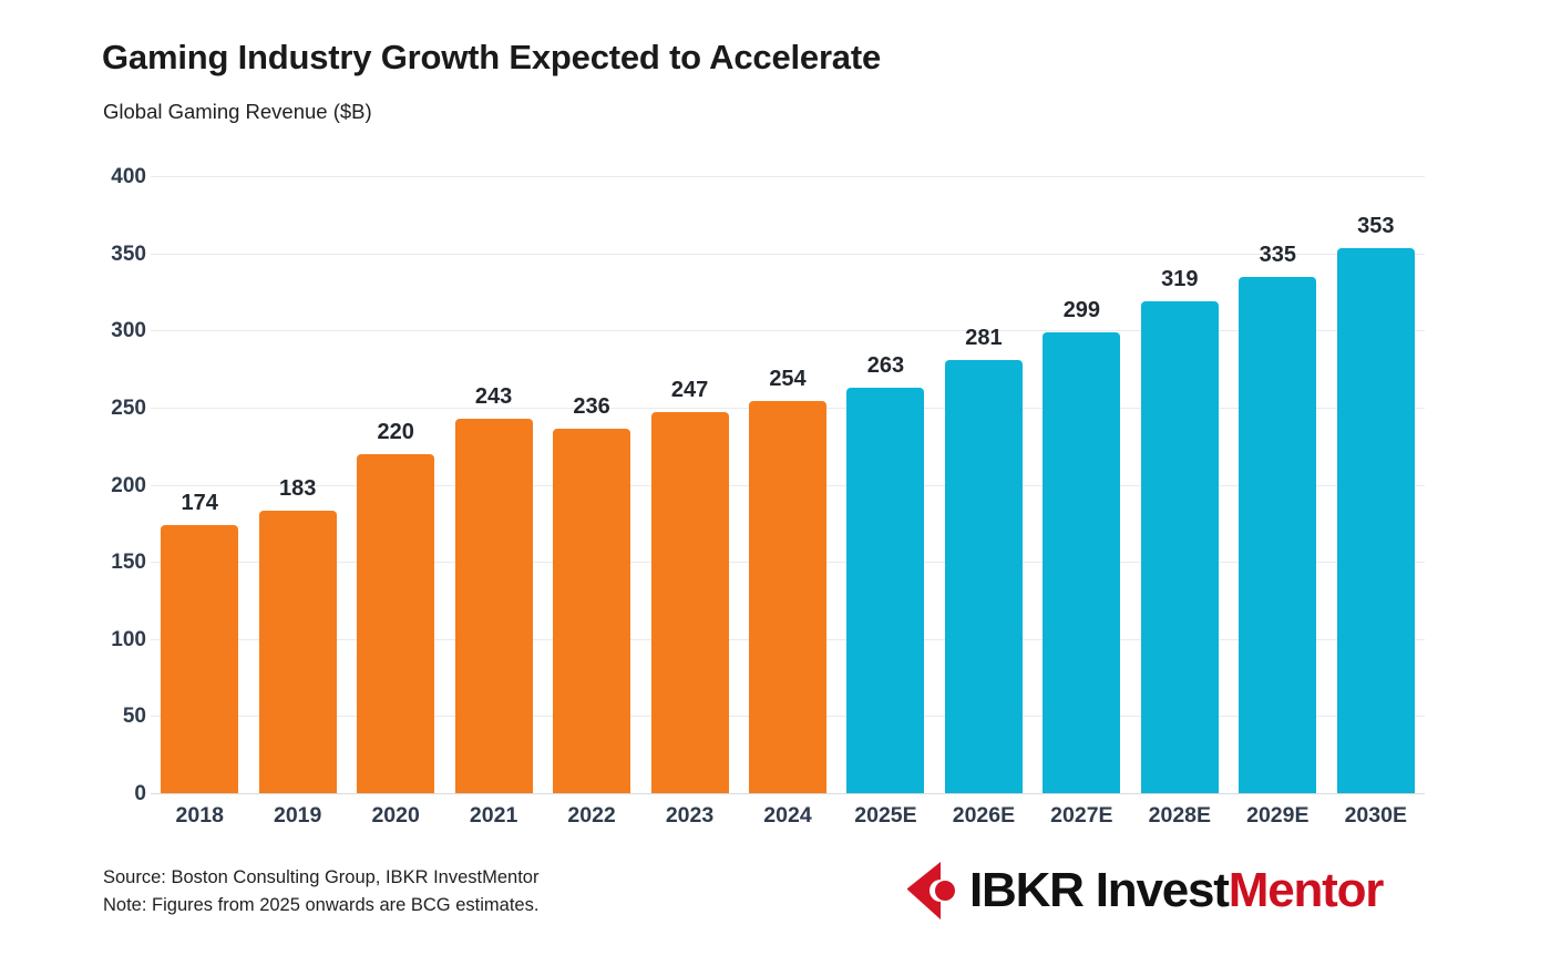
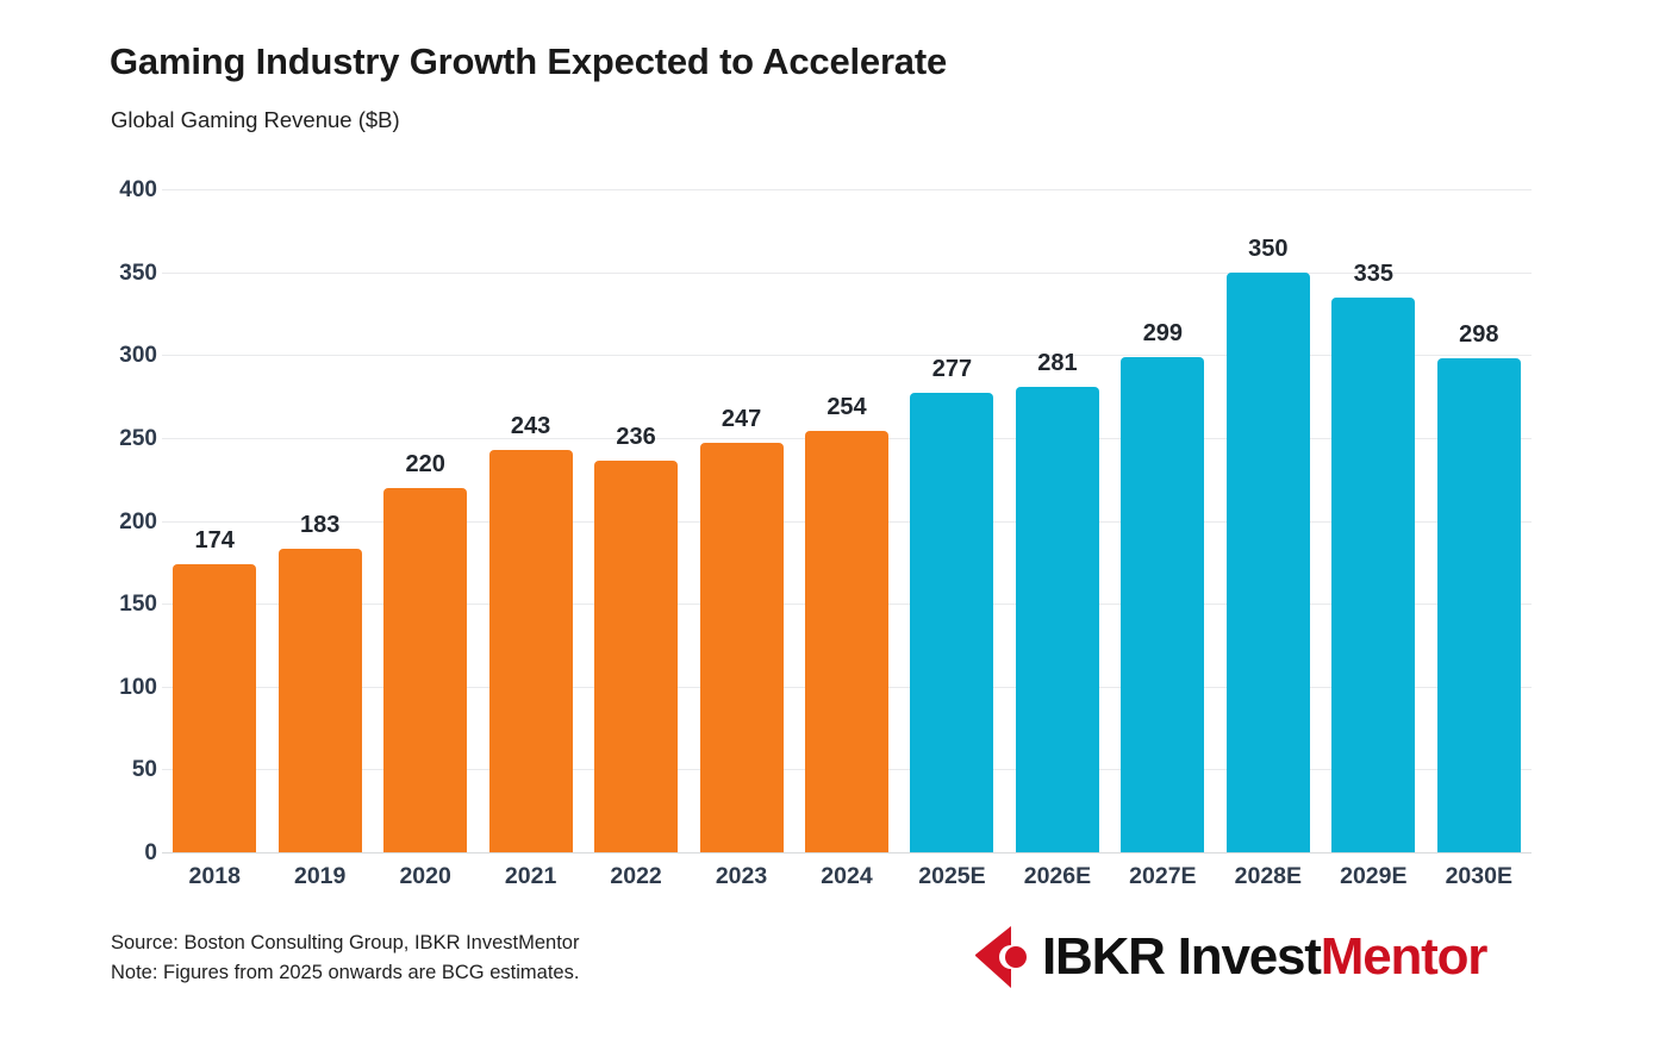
2025E: 263 -> 277
2028E: 319 -> 350
2030E: 353 -> 298
